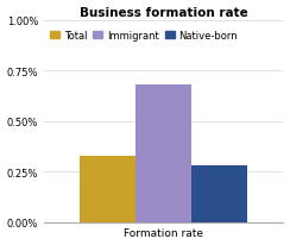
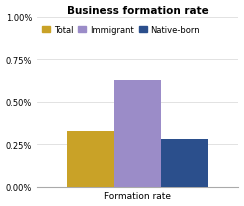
Formation rate: 0.68% -> 0.63%
